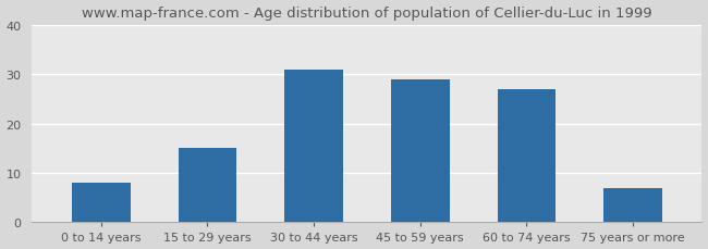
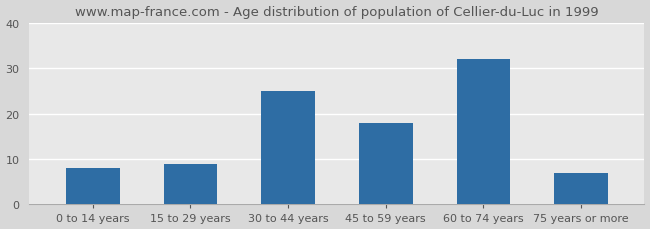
15 to 29 years: 15 -> 9
30 to 44 years: 31 -> 25
45 to 59 years: 29 -> 18
60 to 74 years: 27 -> 32
